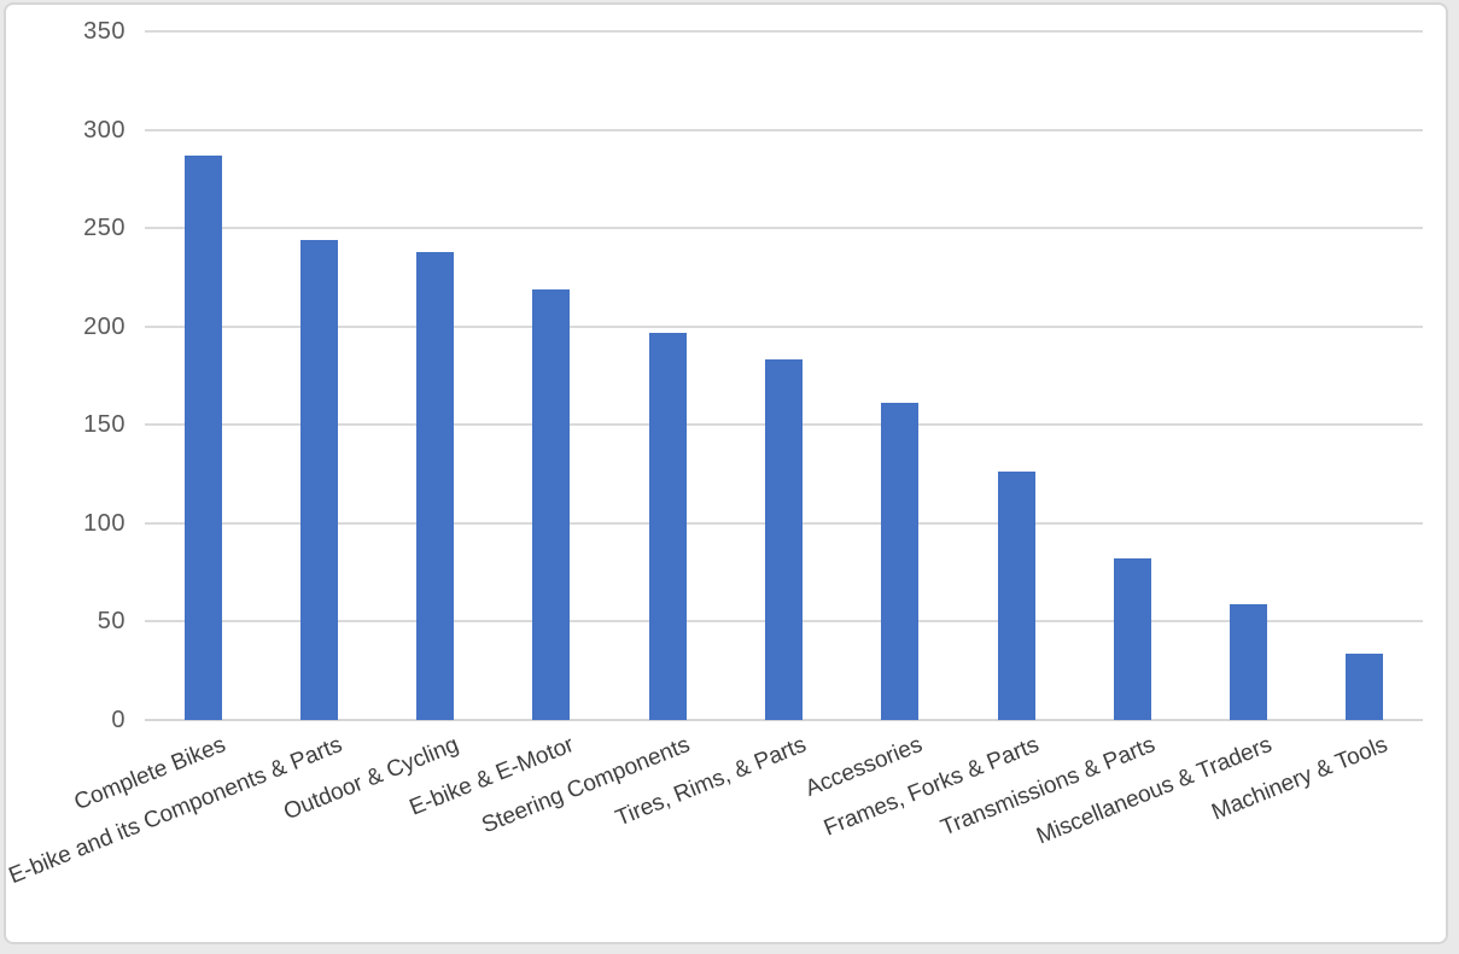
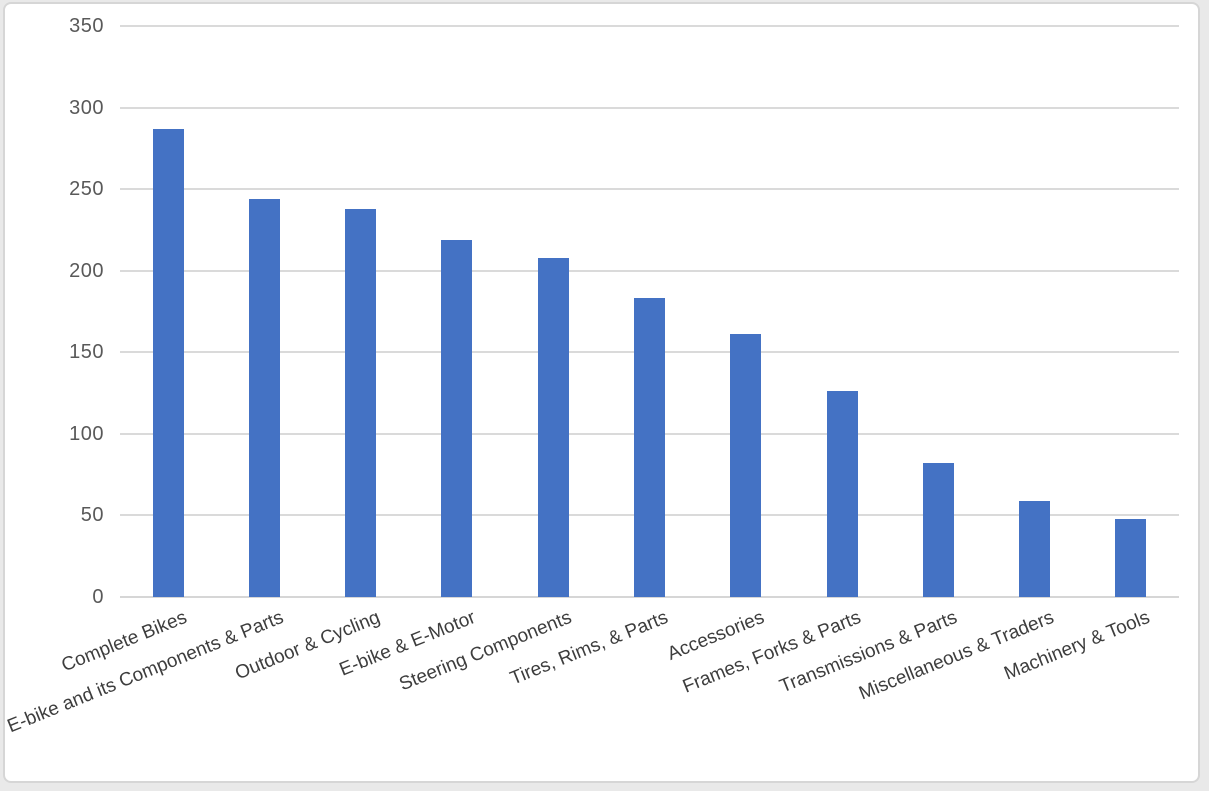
Steering Components: 197 -> 208
Machinery & Tools: 34 -> 48
